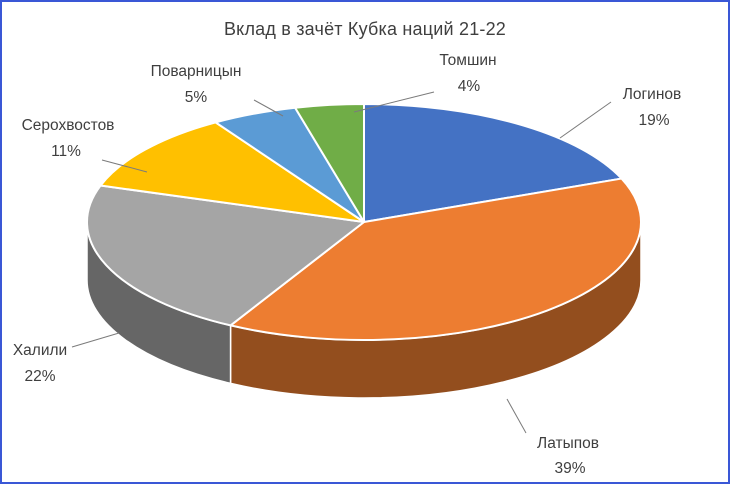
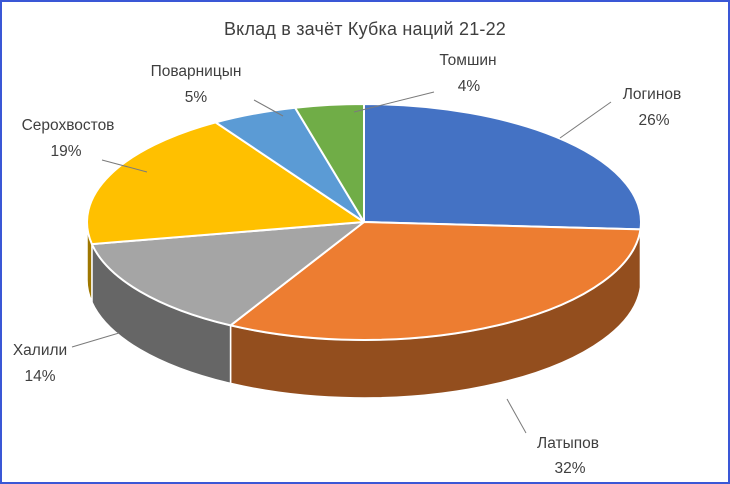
Логинов: 19% -> 26%
Латыпов: 39% -> 32%
Халили: 22% -> 14%
Серохвостов: 11% -> 19%
